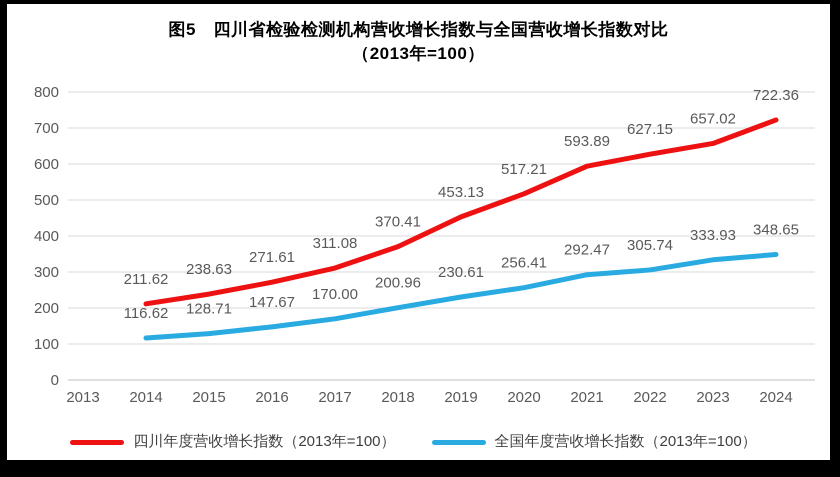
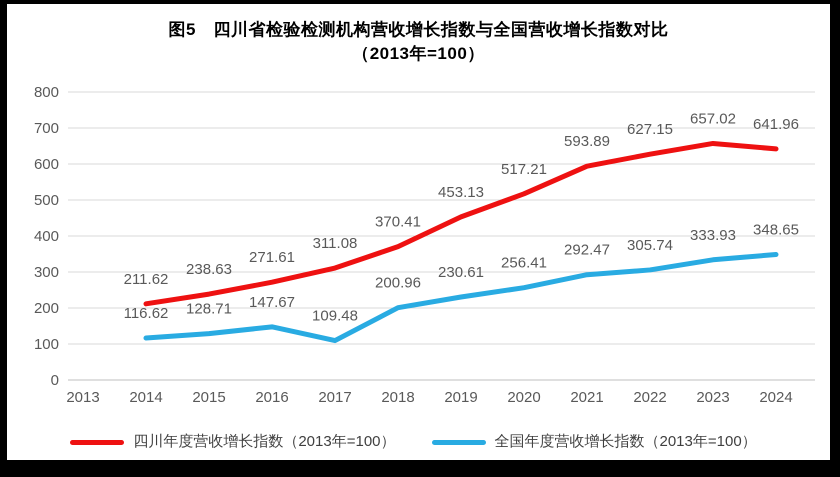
全国年度营收增长指数（2013年=100）/2017: 170.00 -> 109.48
四川年度营收增长指数（2013年=100）/2024: 722.36 -> 641.96
